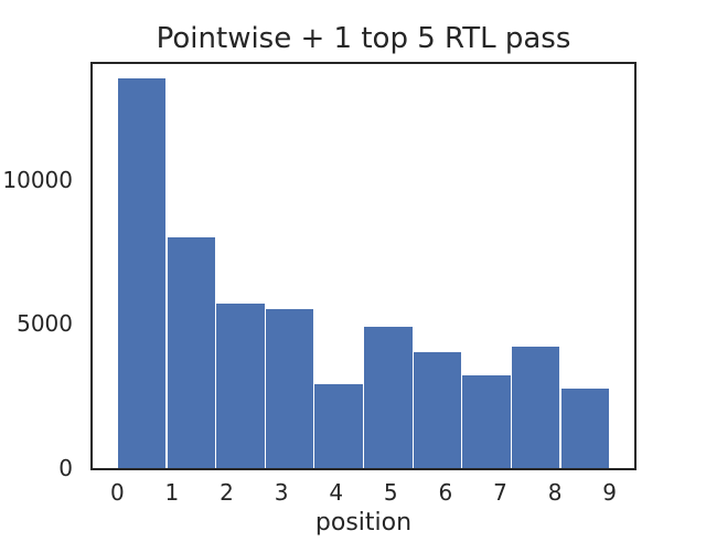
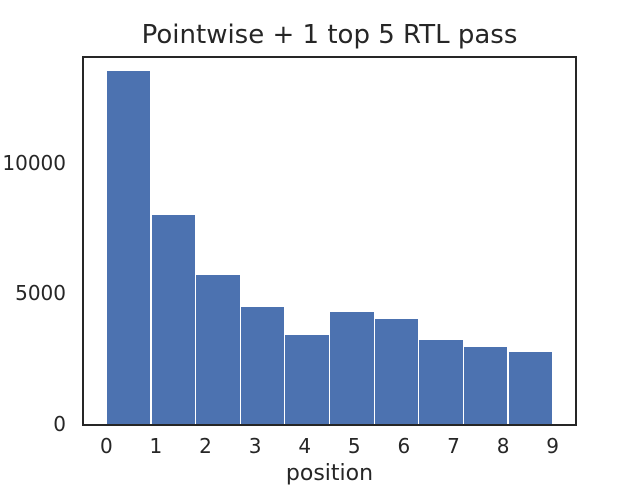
3: 5500 -> 4500
4: 2900 -> 3400
5: 4900 -> 4300
8: 4200 -> 3000
